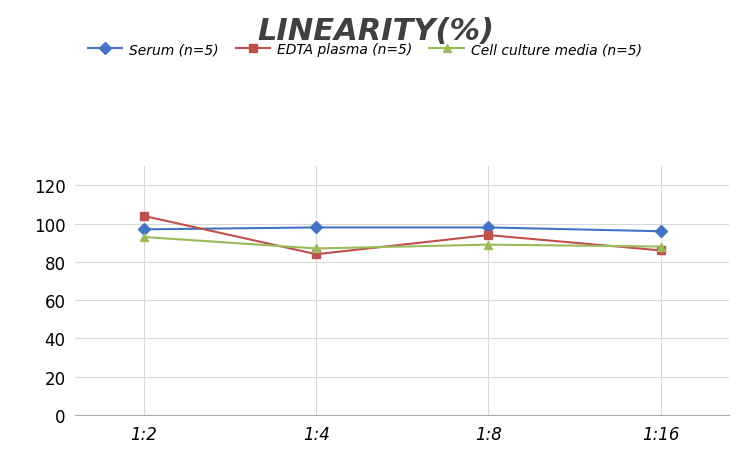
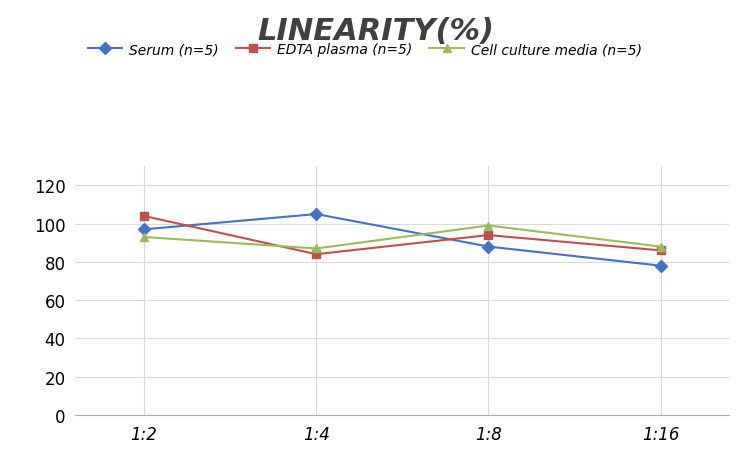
Serum (n=5)/1:4: 98 -> 105
Serum (n=5)/1:8: 98 -> 88
Cell culture media (n=5)/1:8: 89 -> 99
Serum (n=5)/1:16: 96 -> 78
